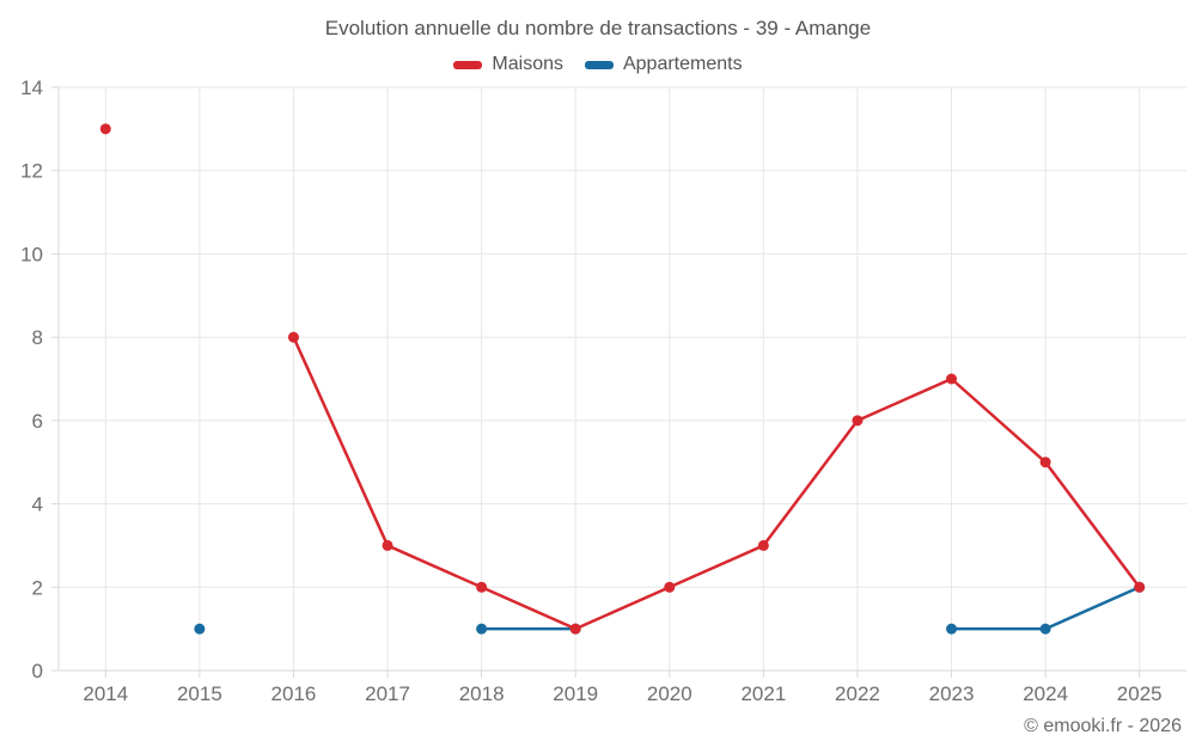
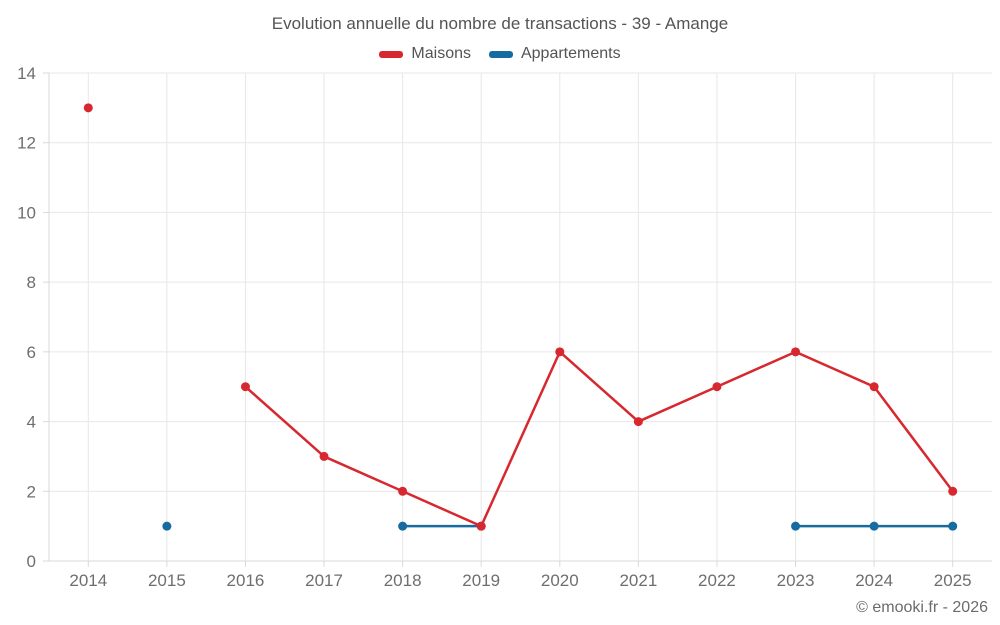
Maisons/2016: 8 -> 5
Maisons/2020: 2 -> 6
Maisons/2021: 3 -> 4
Maisons/2022: 6 -> 5
Maisons/2023: 7 -> 6
Appartements/2025: 2 -> 1
